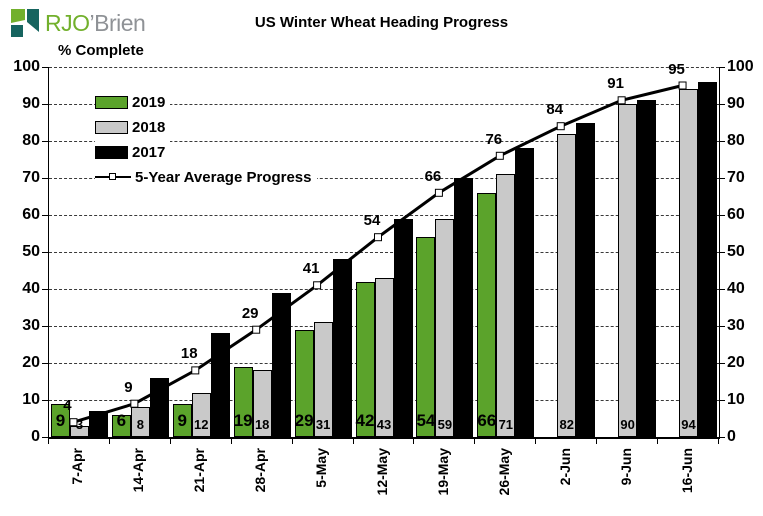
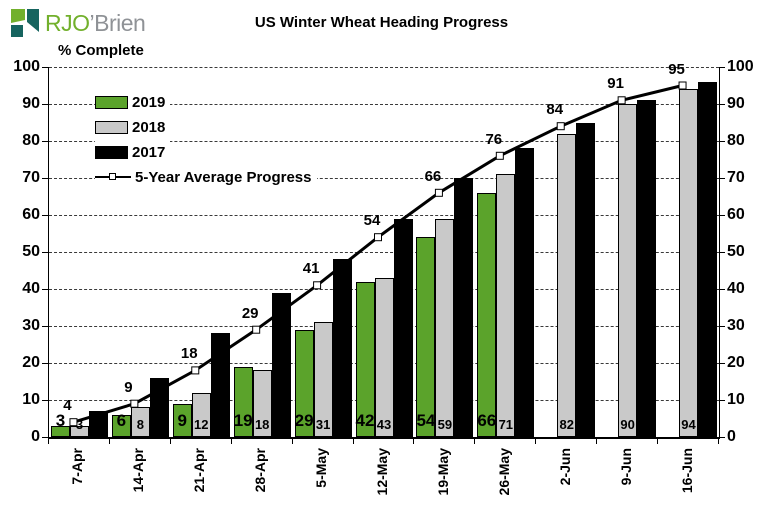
2019/7-Apr: 9 -> 3
